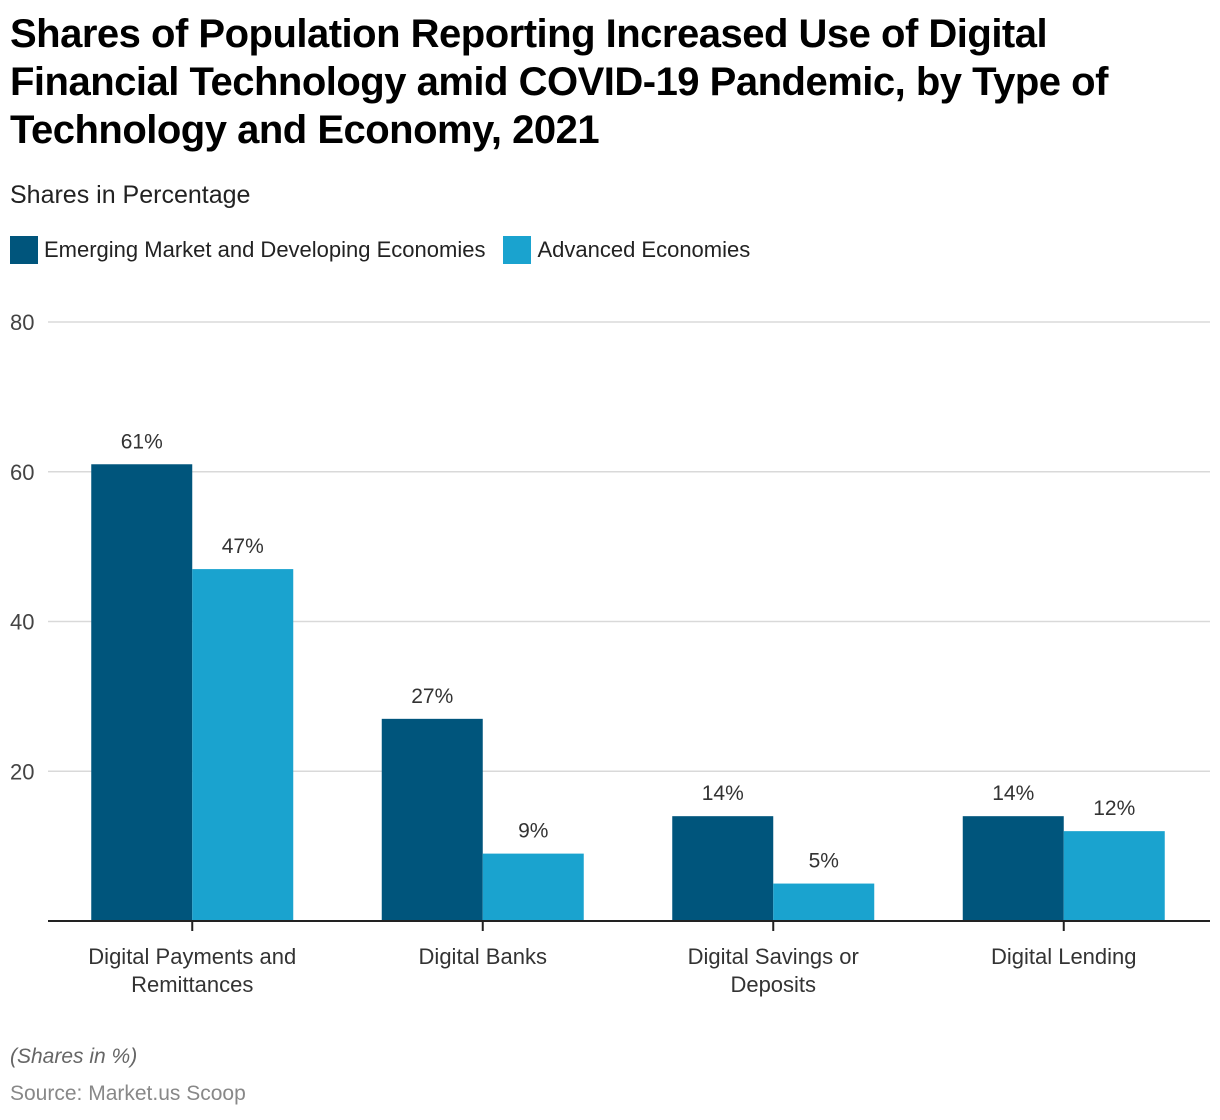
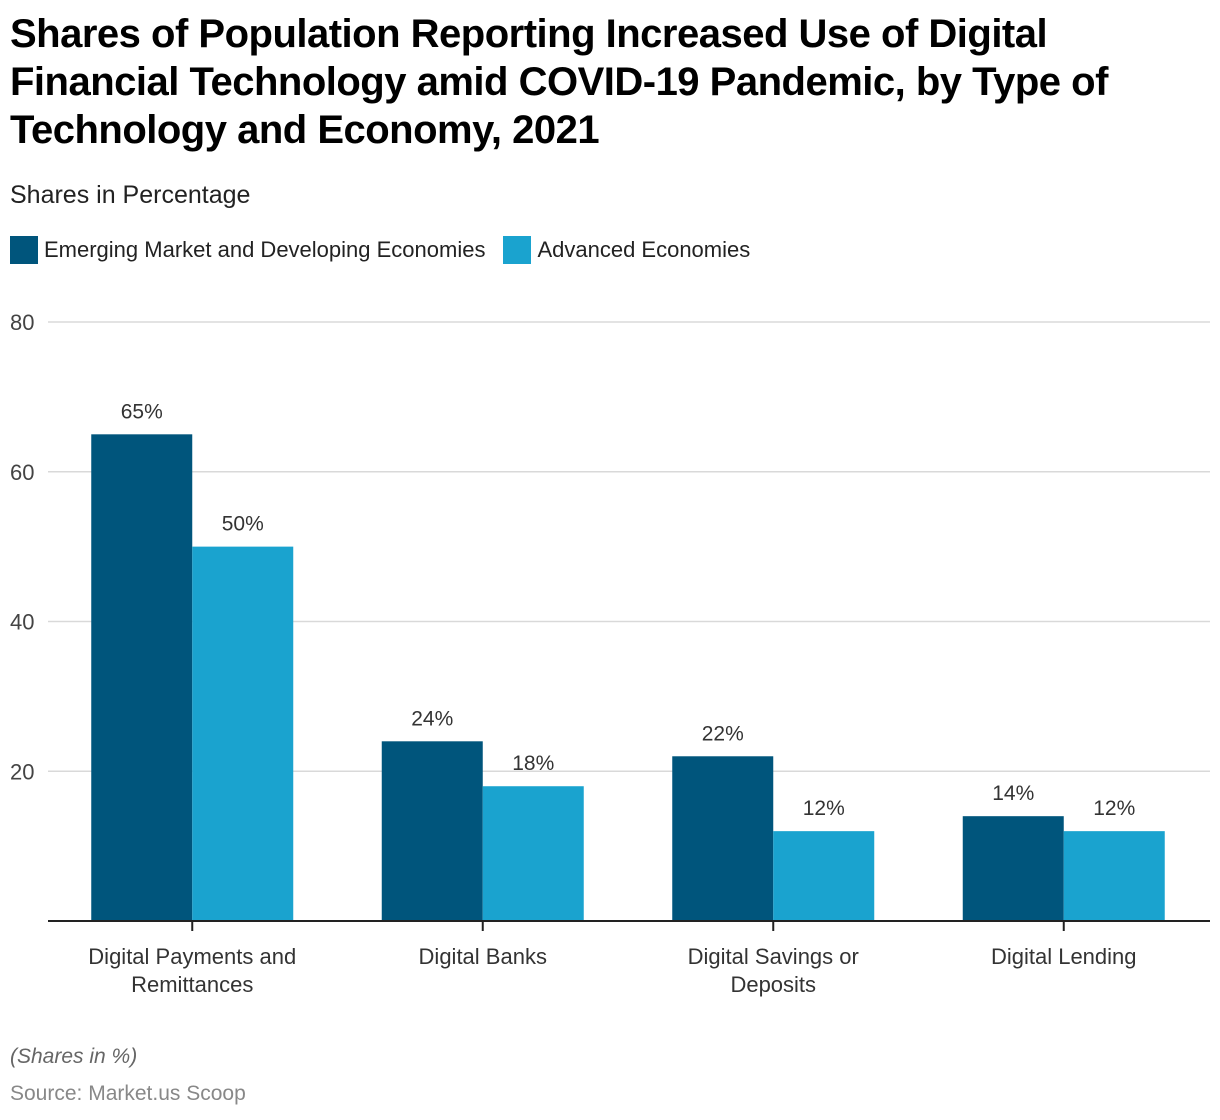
Emerging Market and Developing Economies/Digital Payments and Remittances: 61% -> 65%
Advanced Economies/Digital Payments and Remittances: 47% -> 50%
Emerging Market and Developing Economies/Digital Banks: 27% -> 24%
Advanced Economies/Digital Banks: 9% -> 18%
Emerging Market and Developing Economies/Digital Savings or Deposits: 14% -> 22%
Advanced Economies/Digital Savings or Deposits: 5% -> 12%
